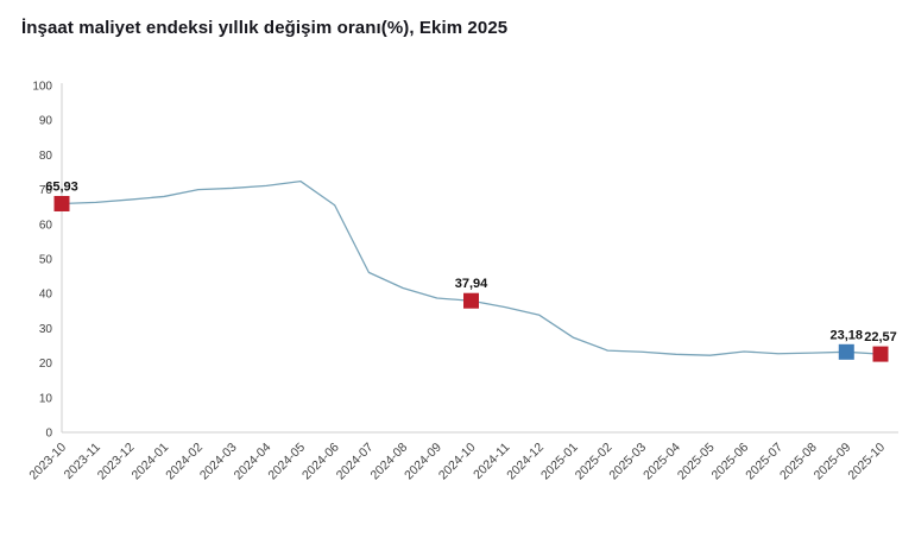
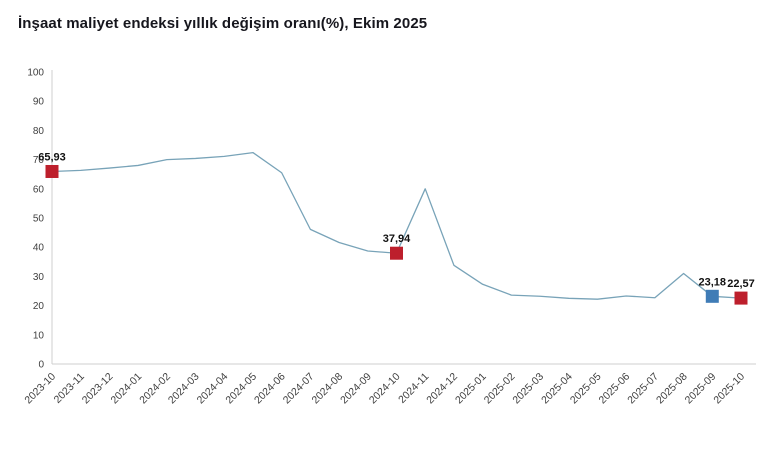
2024-11: 36 -> 60
2025-08: 23 -> 31
